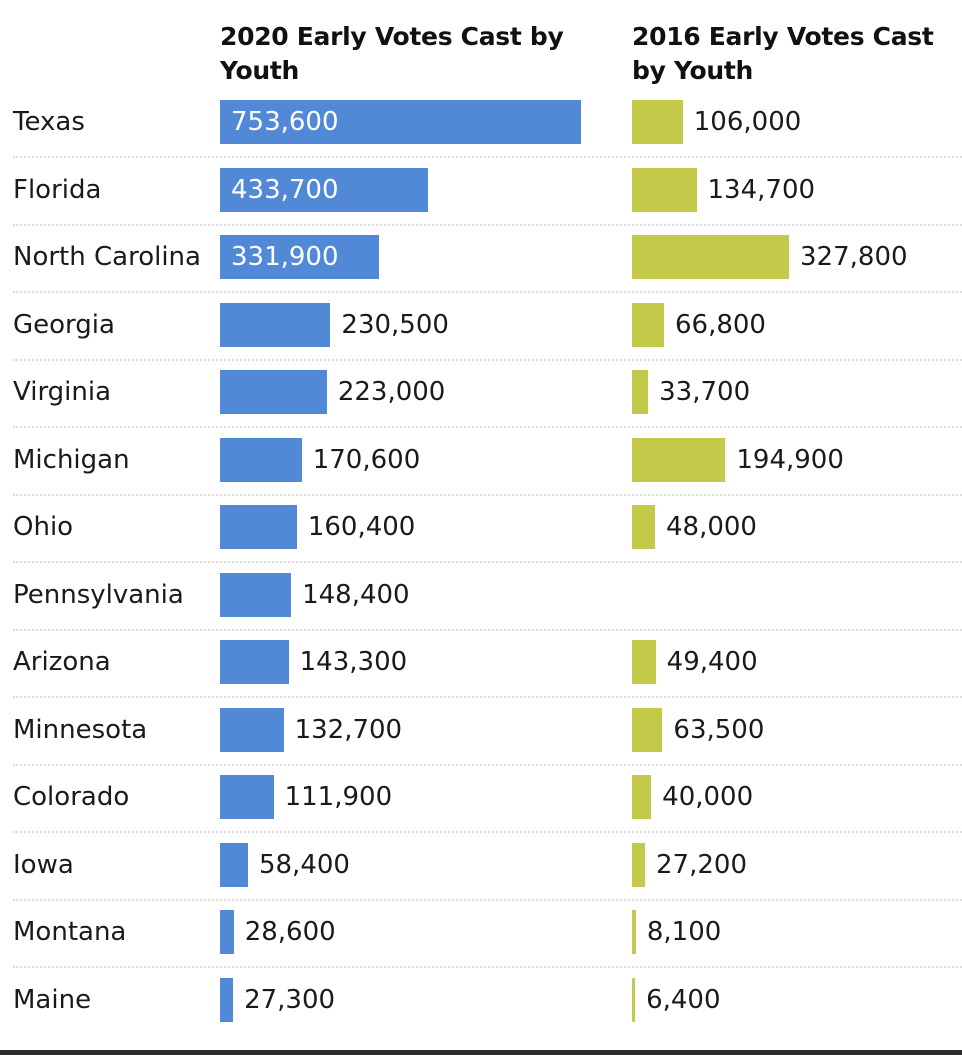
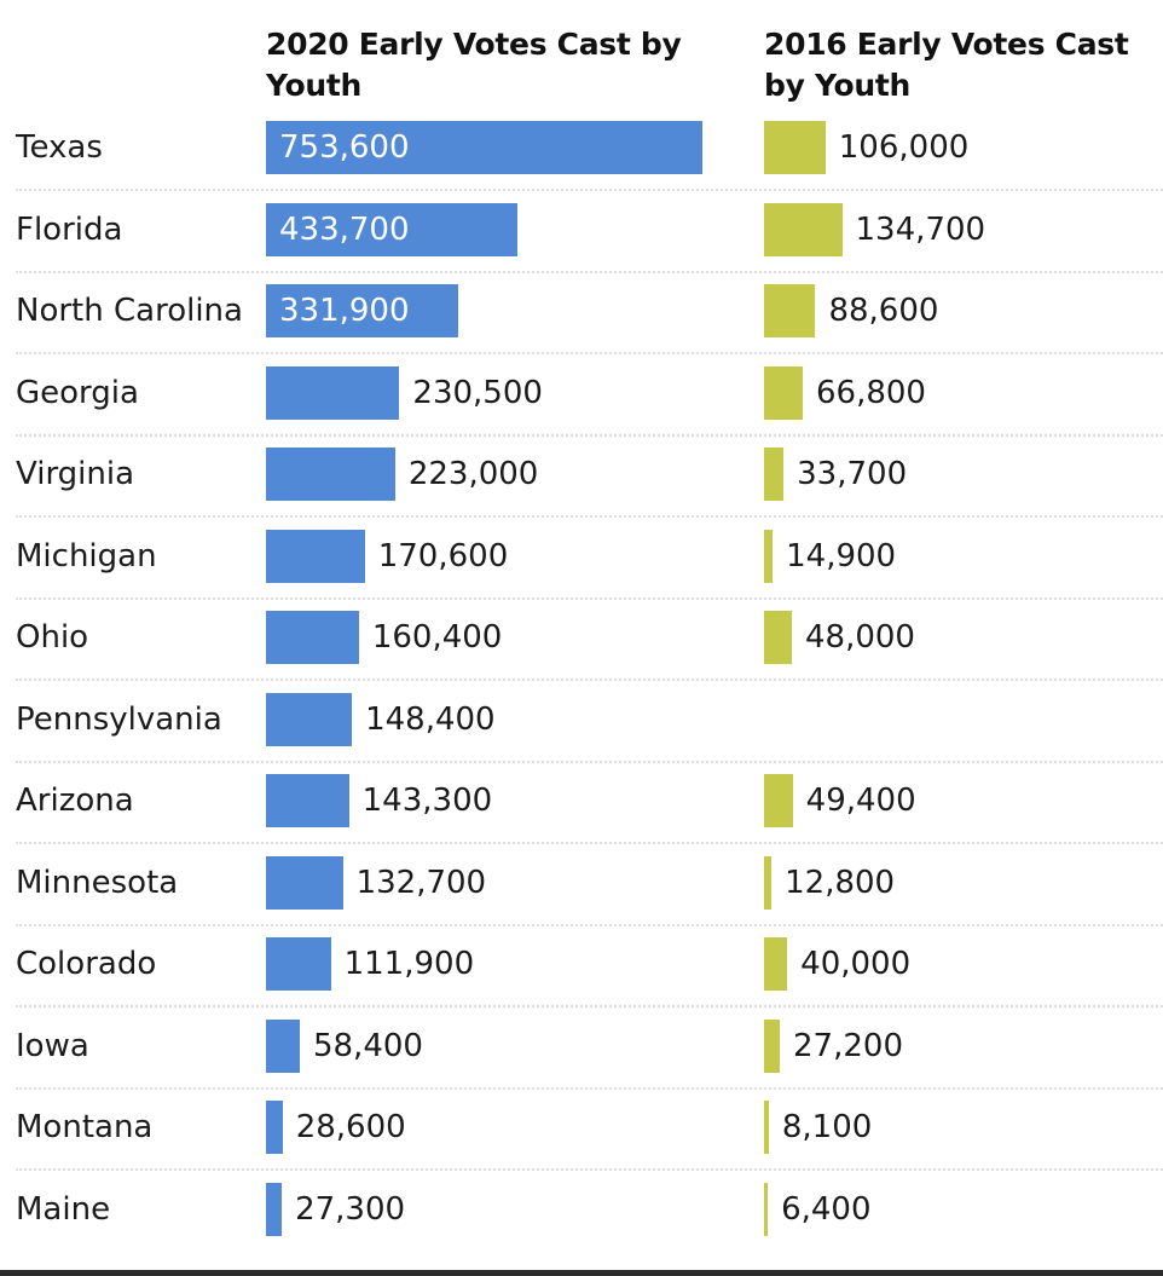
2016 Early Votes Cast by Youth/North Carolina: 327,800 -> 88,600
2016 Early Votes Cast by Youth/Michigan: 194,900 -> 14,900
2016 Early Votes Cast by Youth/Minnesota: 63,500 -> 12,800
